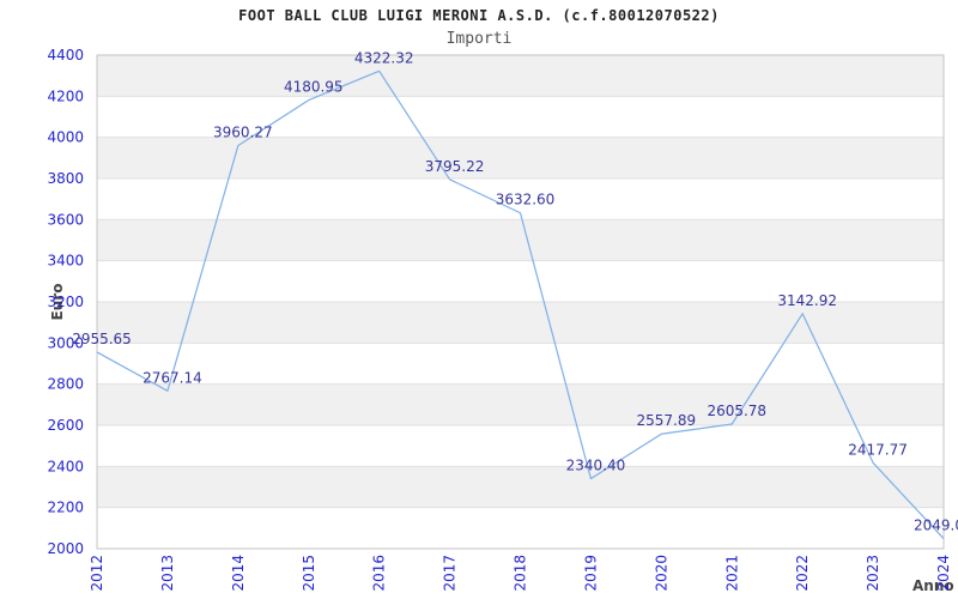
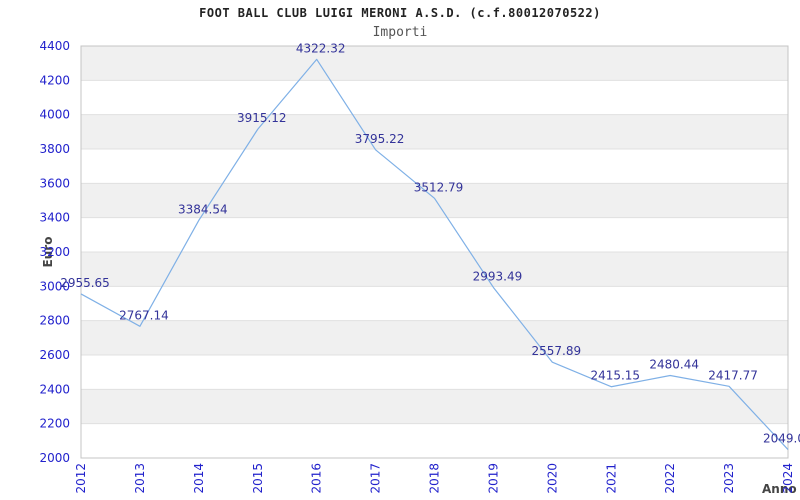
2014: 3960.27 -> 3384.54
2015: 4180.95 -> 3915.12
2018: 3632.60 -> 3512.79
2019: 2340.40 -> 2993.49
2021: 2605.78 -> 2415.15
2022: 3142.92 -> 2480.44
